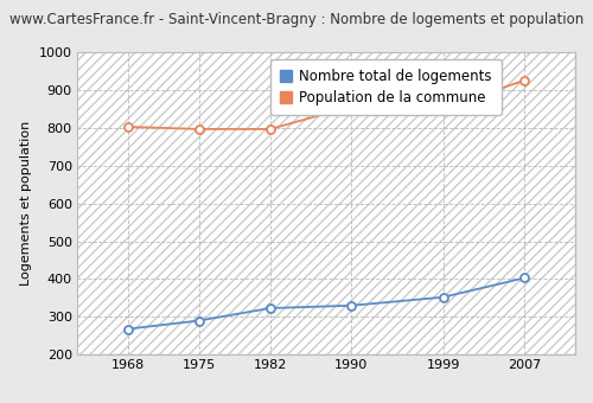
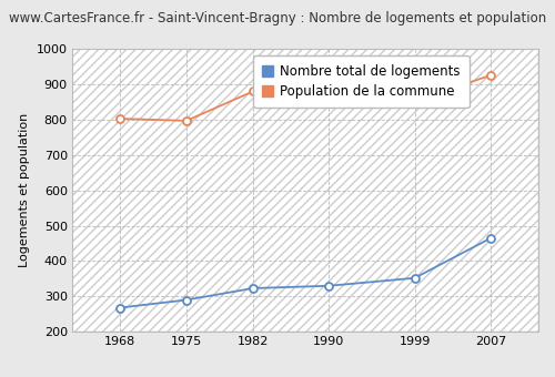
Population de la commune/1982: 797 -> 880
Nombre total de logements/2007: 403 -> 465
